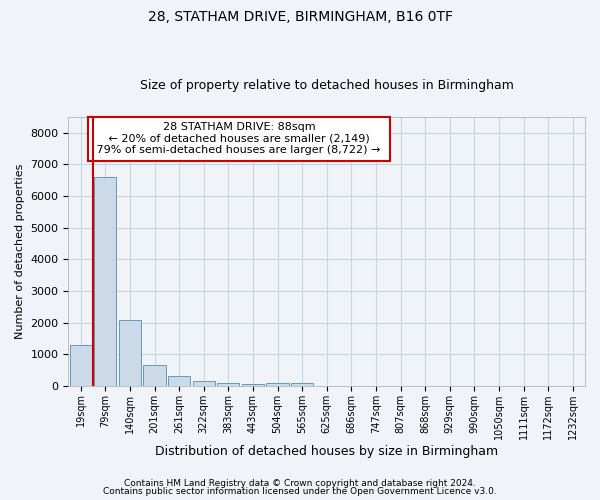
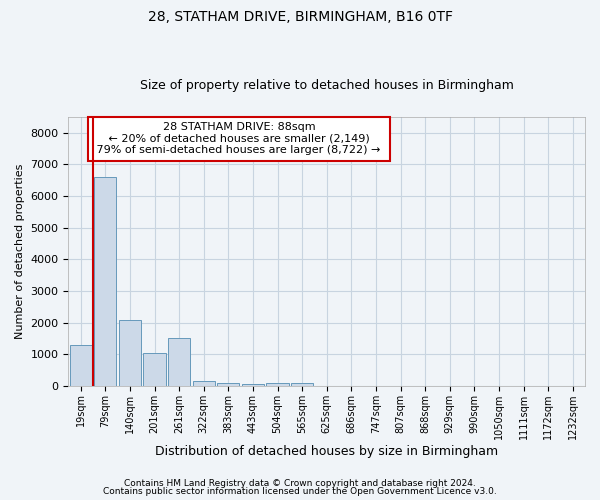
201sqm: 650 -> 1050
261sqm: 300 -> 1500
